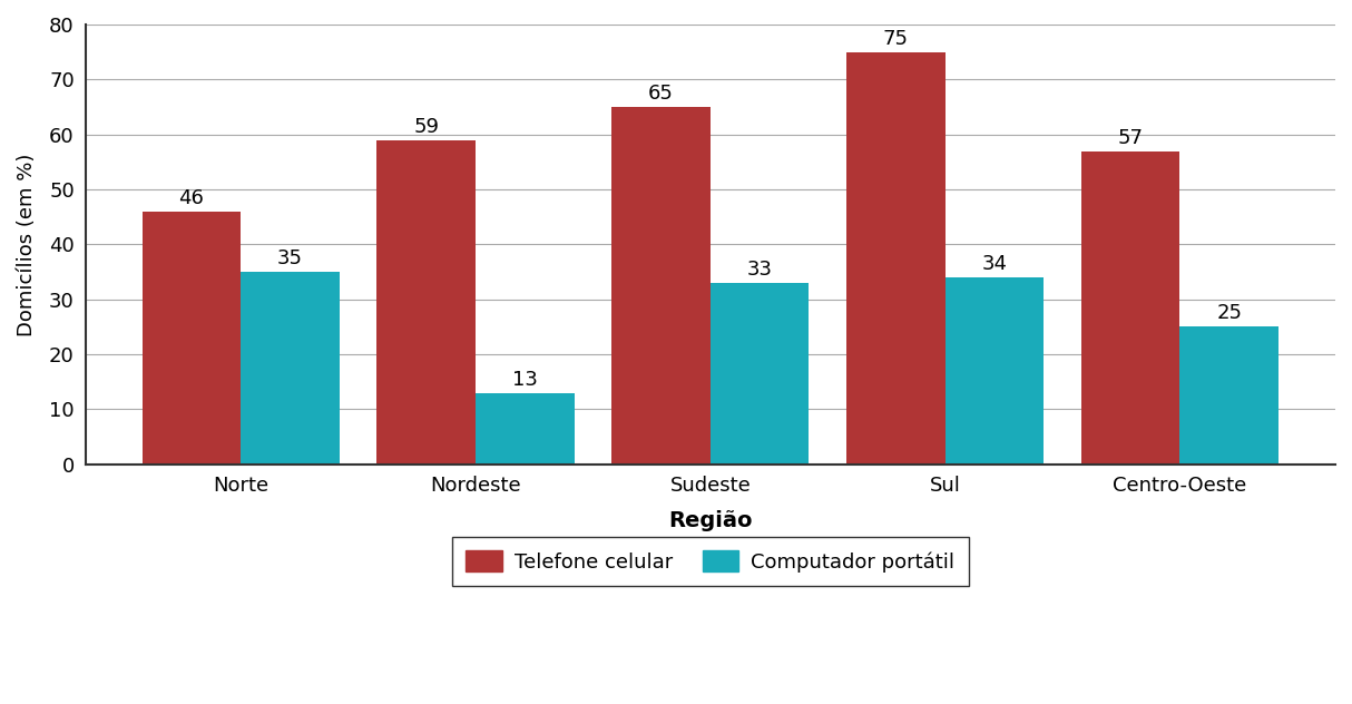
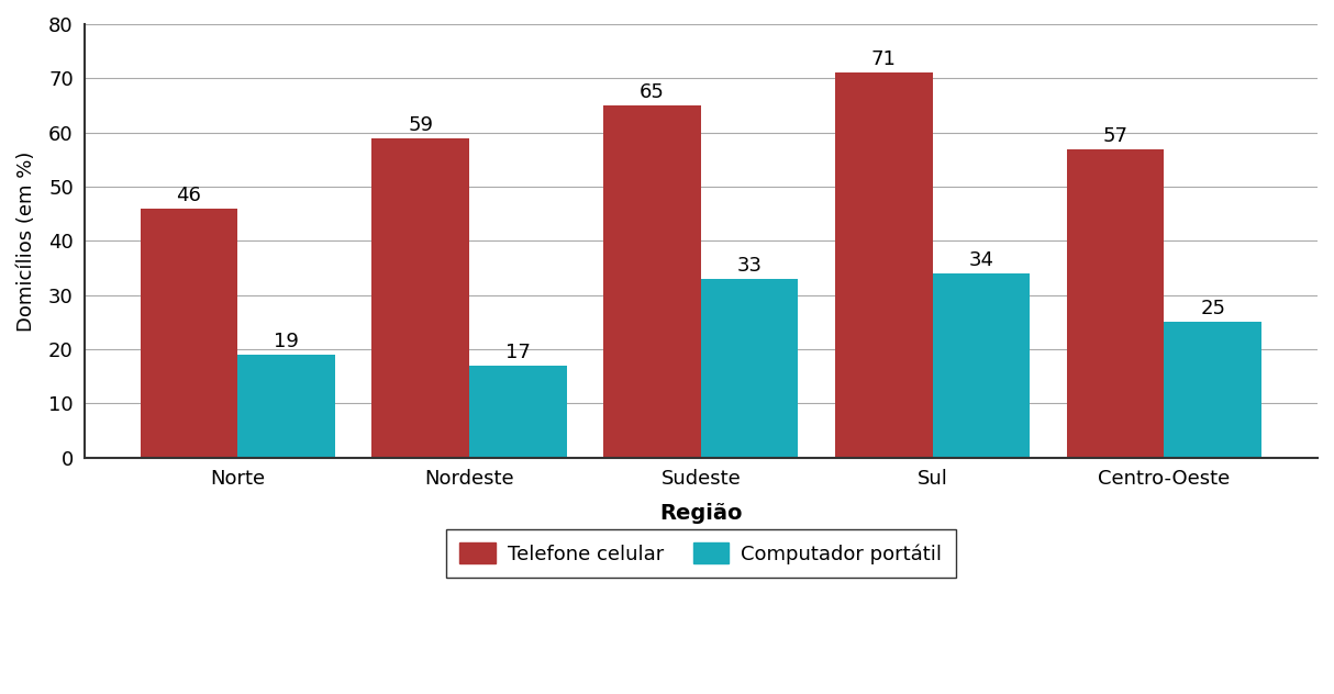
Computador portátil/Norte: 35 -> 19
Computador portátil/Nordeste: 13 -> 17
Telefone celular/Sul: 75 -> 71
